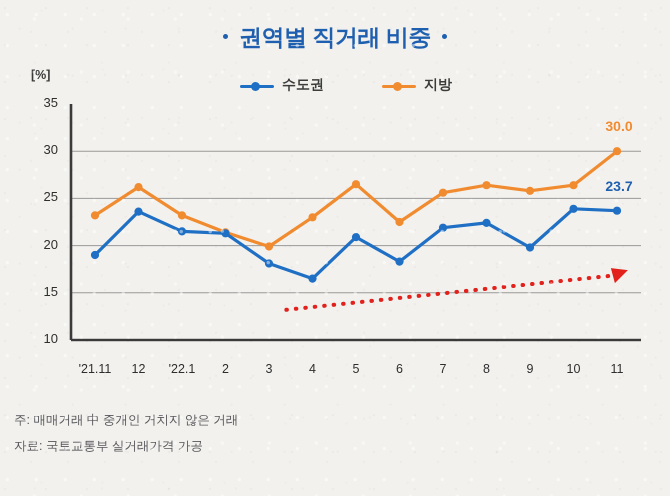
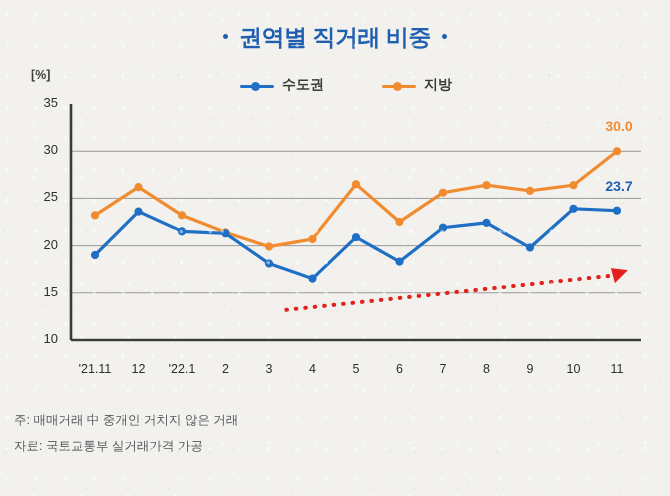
지방/4: 23 -> 21
